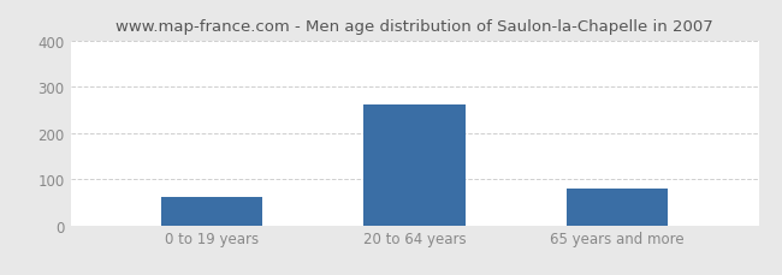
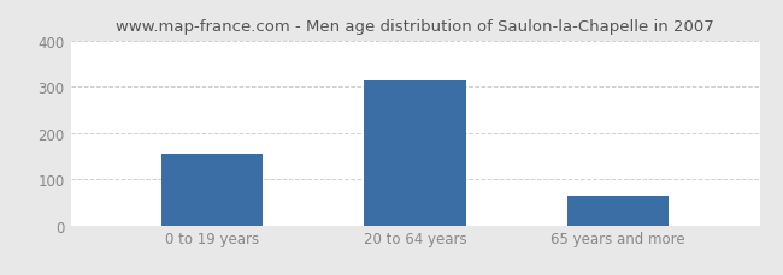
0 to 19 years: 60 -> 155
20 to 64 years: 260 -> 313
65 years and more: 80 -> 63
